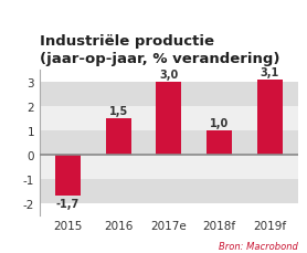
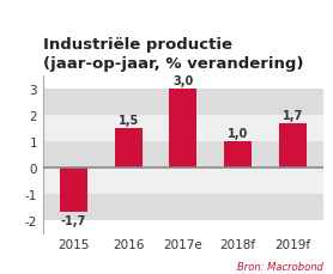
2019f: 3,1 -> 1,7
